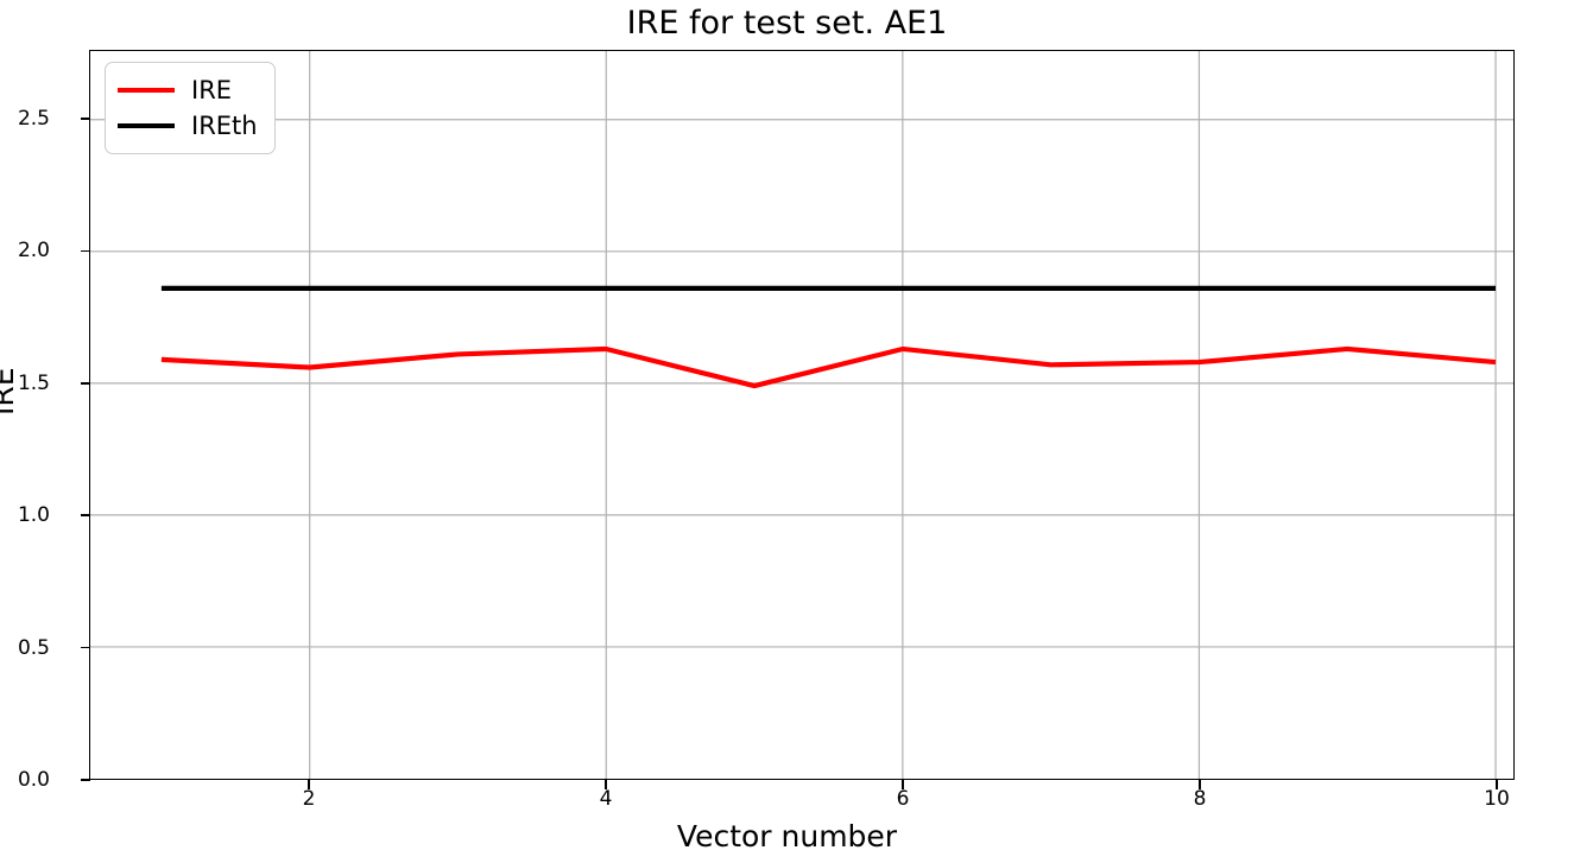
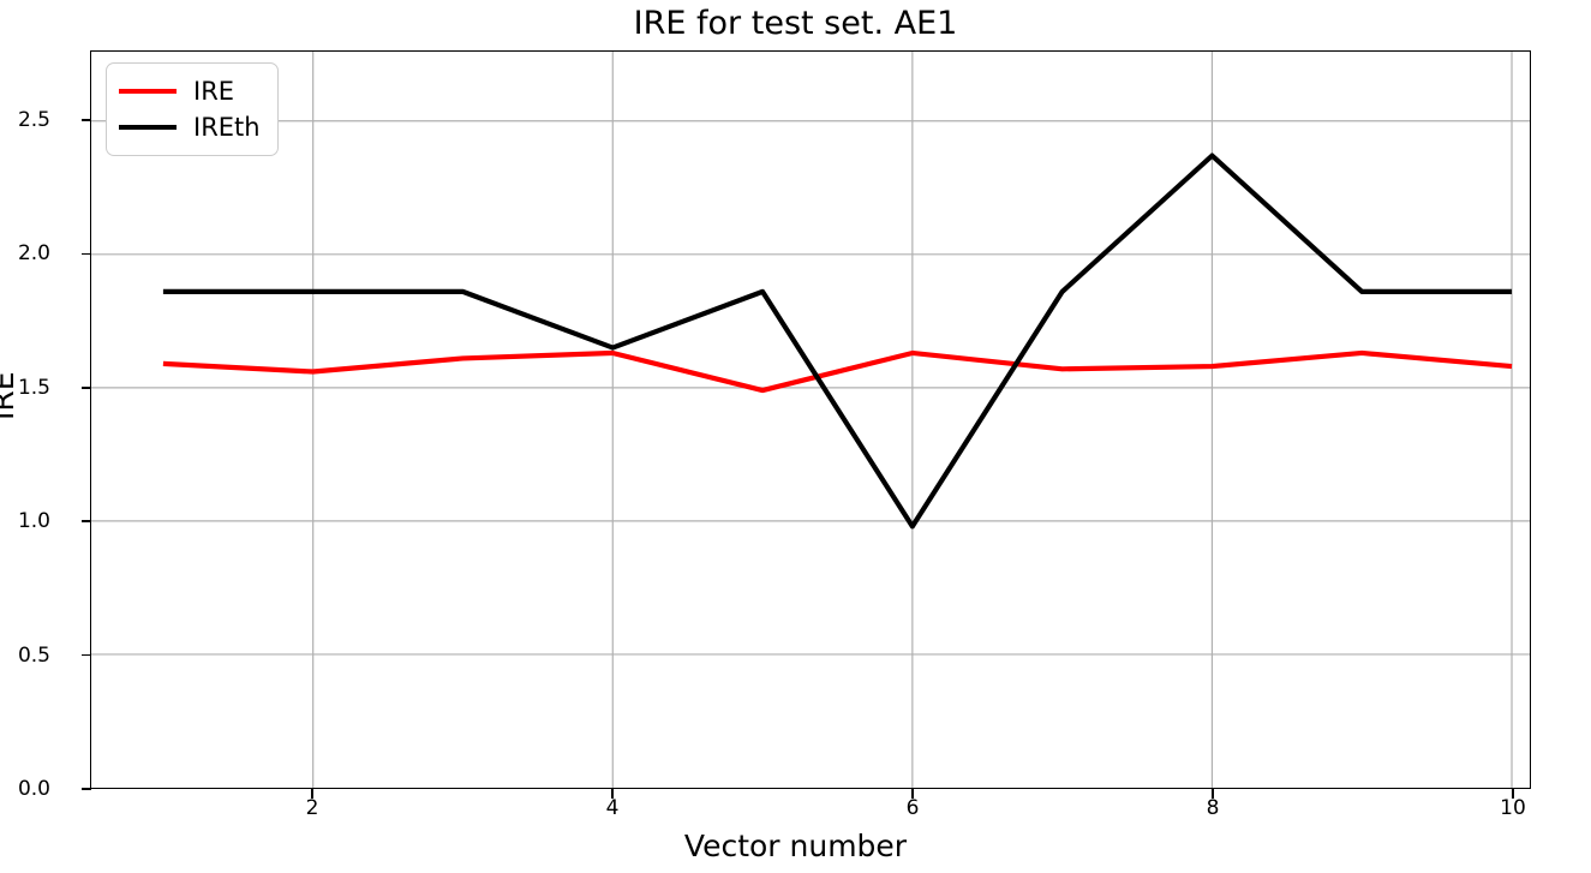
IREth/4: 1.86 -> 1.65
IREth/6: 1.86 -> 0.98
IREth/8: 1.86 -> 2.37
